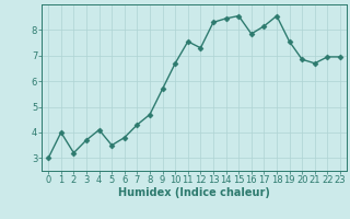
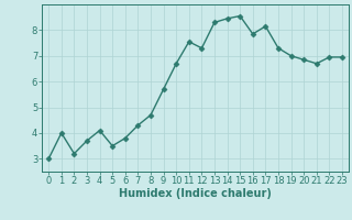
18: 8.55 -> 7.30
19: 7.55 -> 7.00
